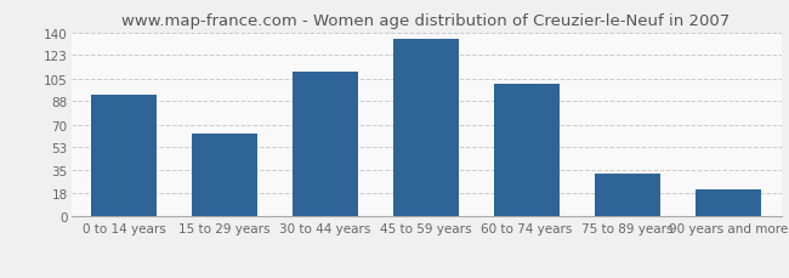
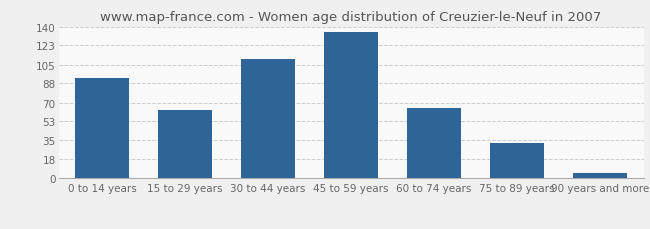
60 to 74 years: 101 -> 65
90 years and more: 21 -> 5
